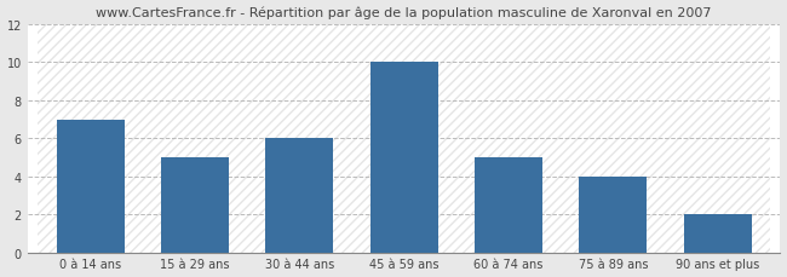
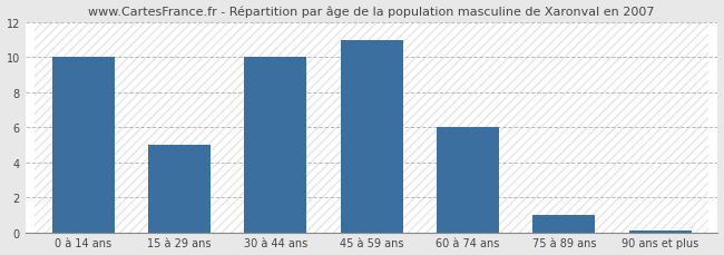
0 à 14 ans: 7.0 -> 10.0
30 à 44 ans: 6.0 -> 10.0
45 à 59 ans: 10.0 -> 11.0
60 à 74 ans: 5.0 -> 6.0
75 à 89 ans: 4.0 -> 1.0
90 ans et plus: 2.0 -> 0.1
